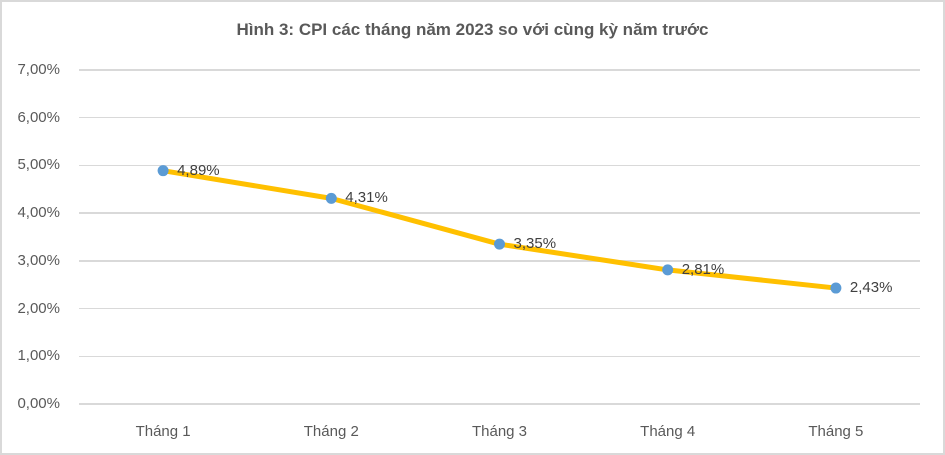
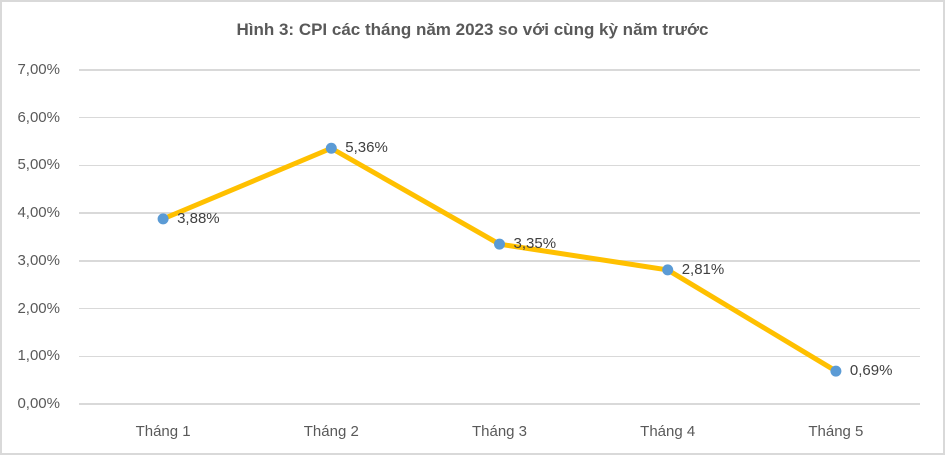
Tháng 1: 4,89% -> 3,88%
Tháng 2: 4,31% -> 5,36%
Tháng 5: 2,43% -> 0,69%
